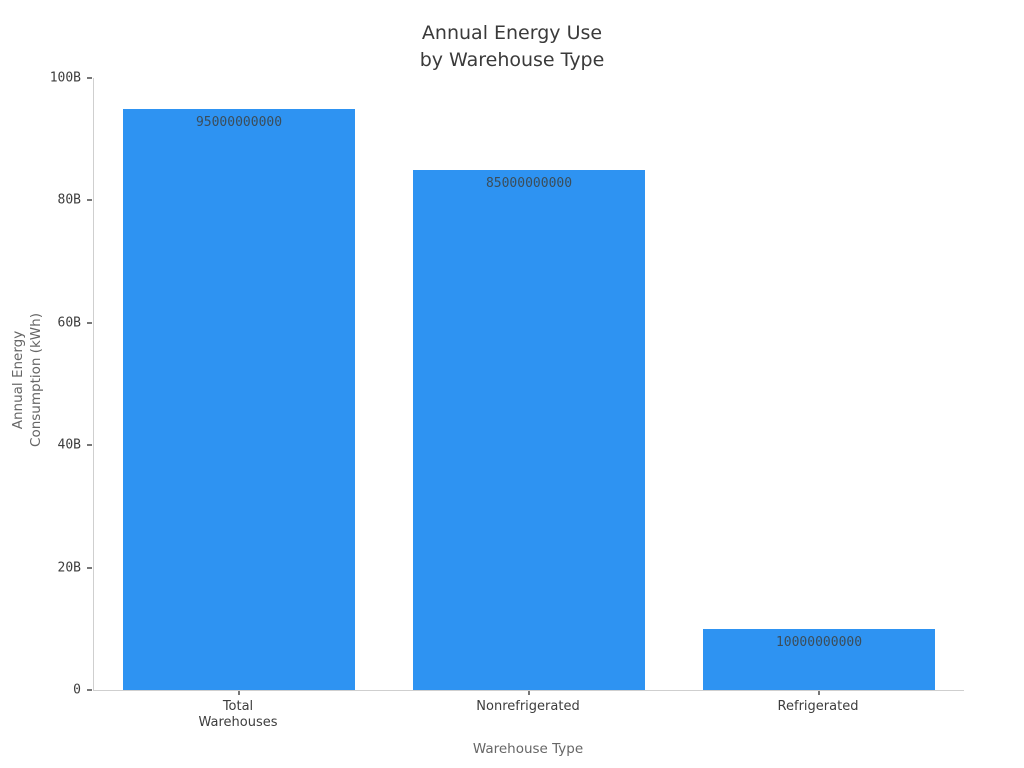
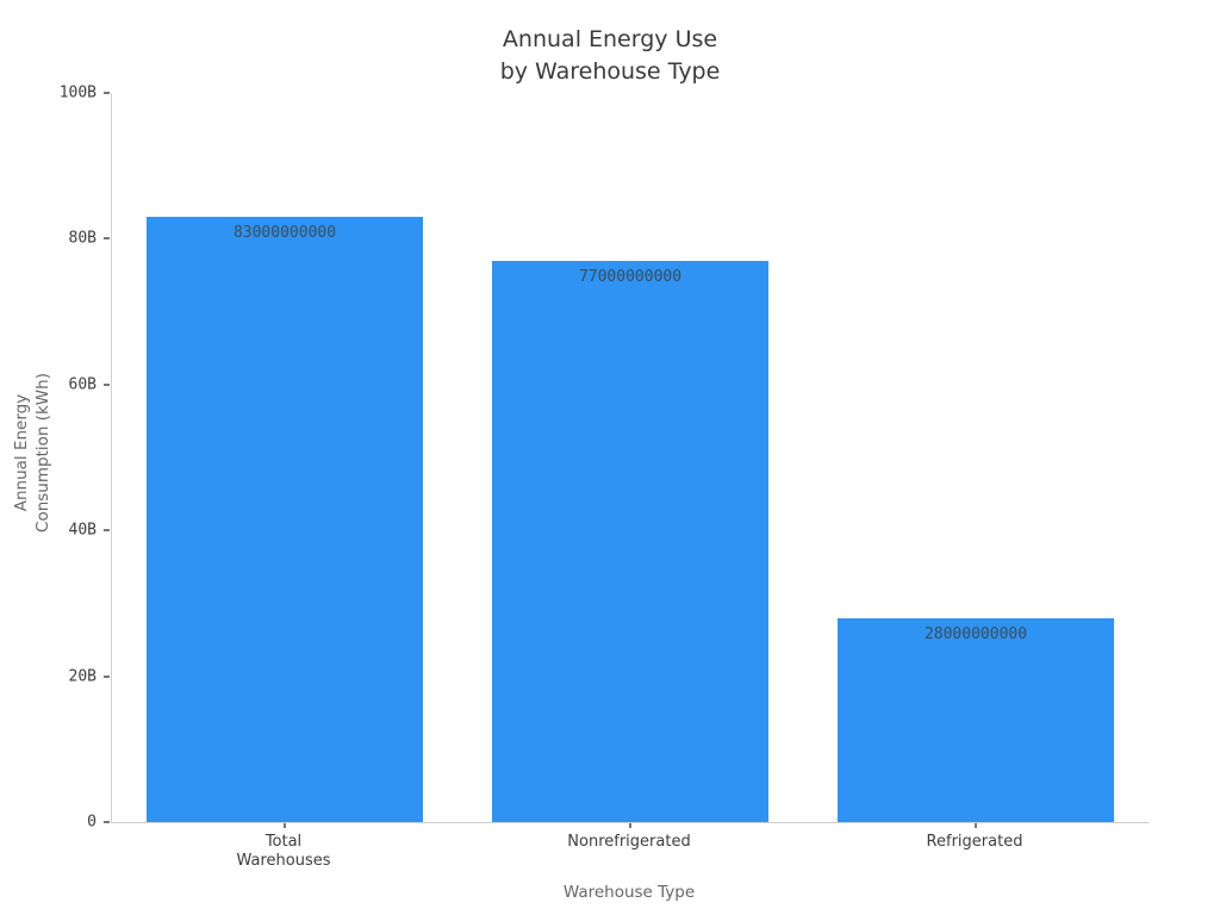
Total Warehouses: 95000000000 -> 83000000000
Nonrefrigerated: 85000000000 -> 77000000000
Refrigerated: 10000000000 -> 28000000000
